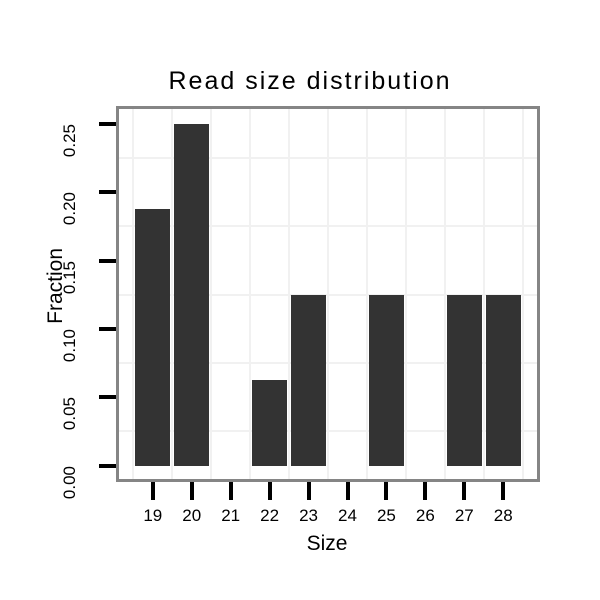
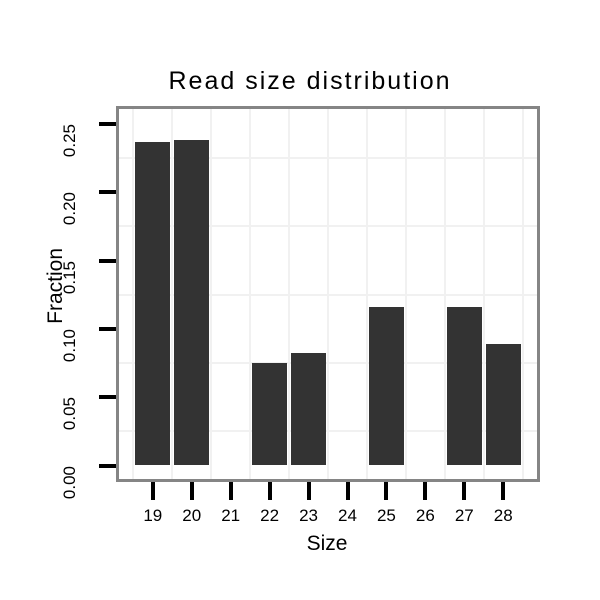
19: 0.188 -> 0.237
20: 0.250 -> 0.238
22: 0.062 -> 0.075
23: 0.125 -> 0.082
25: 0.125 -> 0.116
27: 0.125 -> 0.116
28: 0.125 -> 0.089
